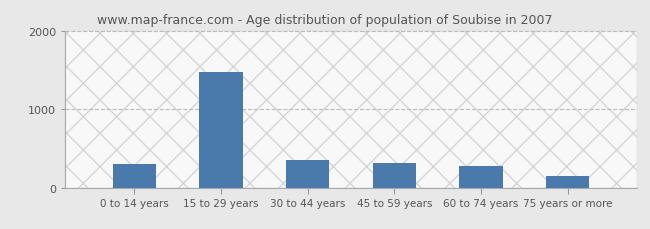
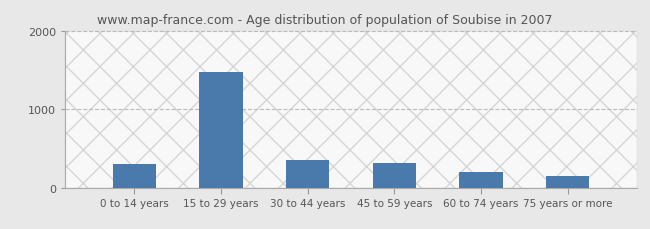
60 to 74 years: 280 -> 200
